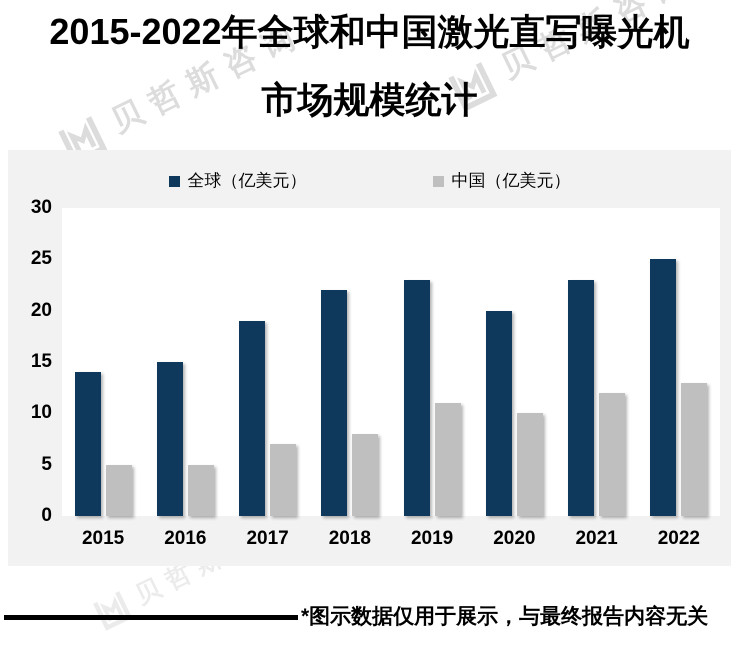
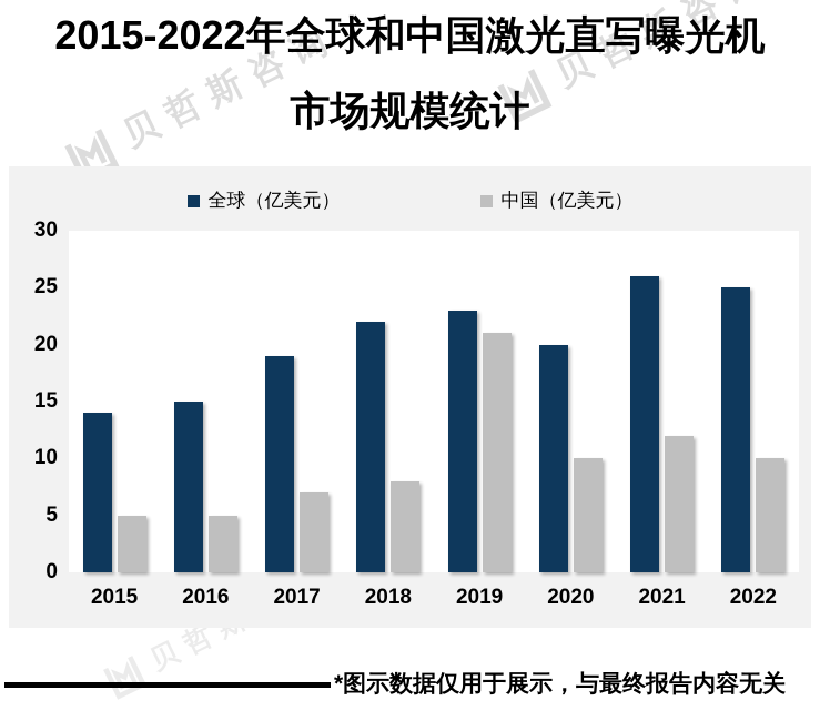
中国（亿美元）/2019: 11 -> 21
全球（亿美元）/2021: 23 -> 26
中国（亿美元）/2022: 13 -> 10
